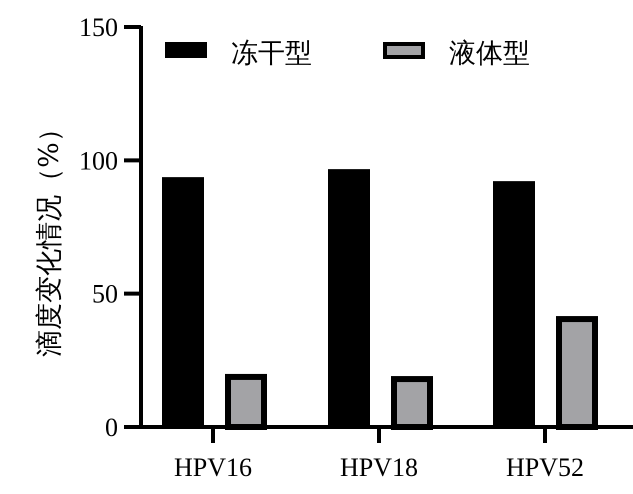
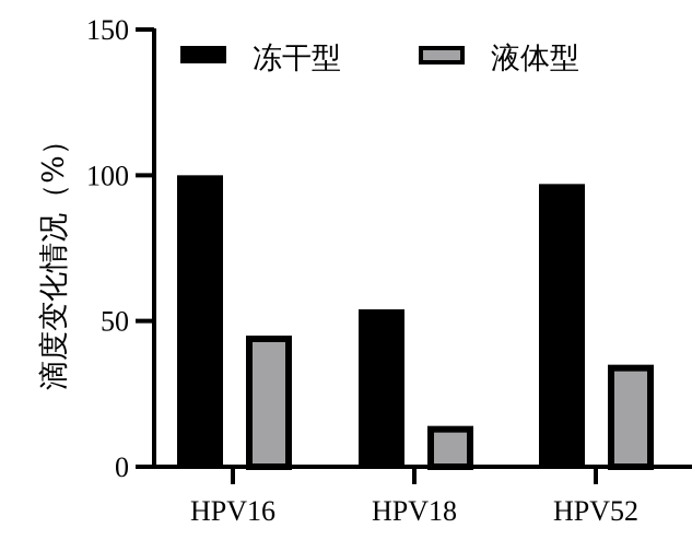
冻干型/HPV16: 94 -> 100
液体型/HPV16: 20 -> 45
冻干型/HPV18: 97 -> 54
液体型/HPV18: 19 -> 14
冻干型/HPV52: 92 -> 97
液体型/HPV52: 42 -> 35
